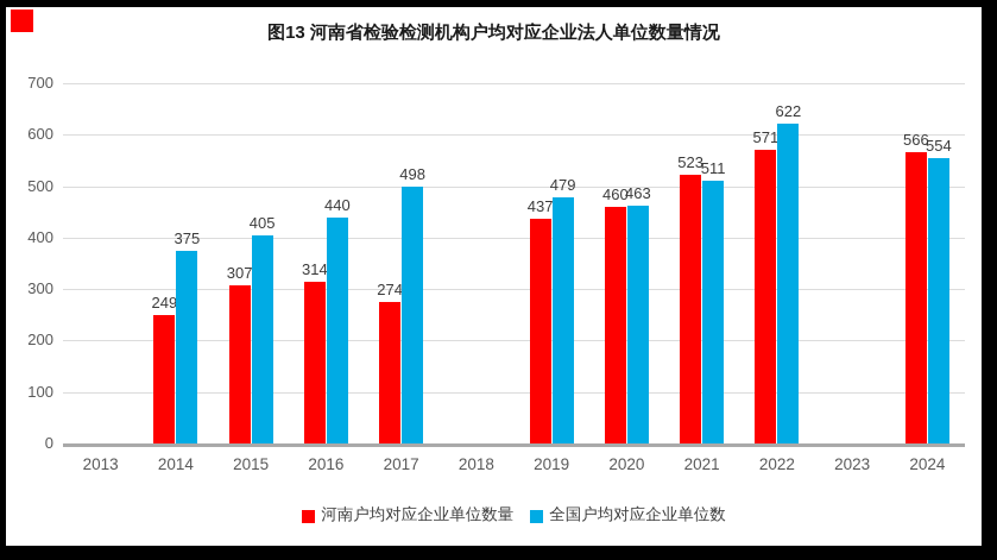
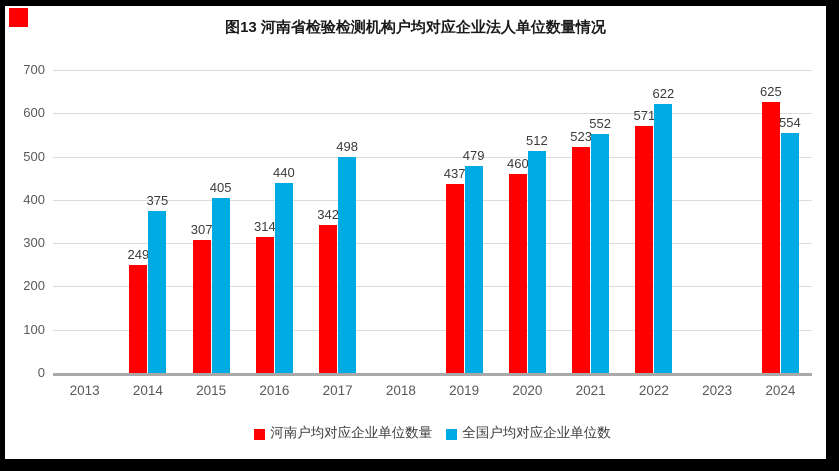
河南户均对应企业单位数量/2017: 274 -> 342
全国户均对应企业单位数/2020: 463 -> 512
全国户均对应企业单位数/2021: 511 -> 552
河南户均对应企业单位数量/2024: 566 -> 625
